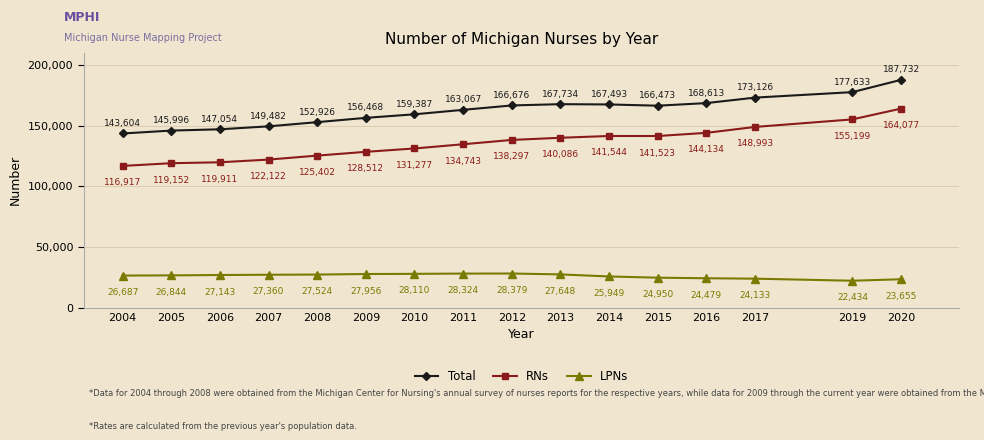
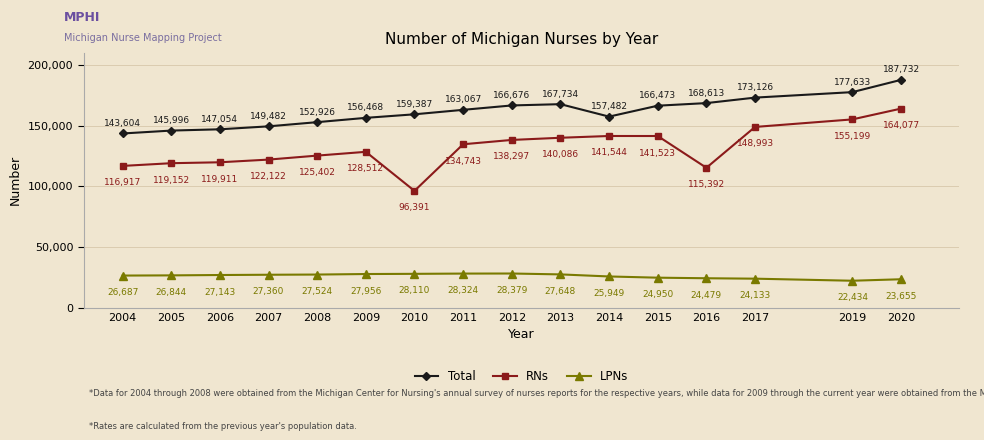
RNs/2010: 131,277 -> 96,391
Total/2014: 167,493 -> 157,482
RNs/2016: 144,134 -> 115,392
